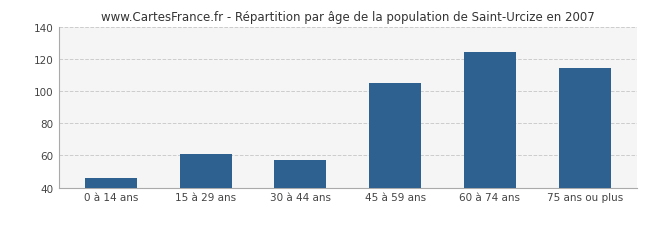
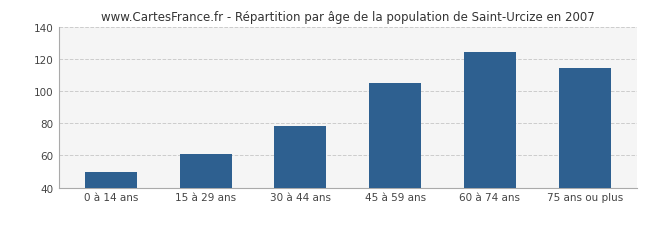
0 à 14 ans: 46 -> 50
30 à 44 ans: 57 -> 78
